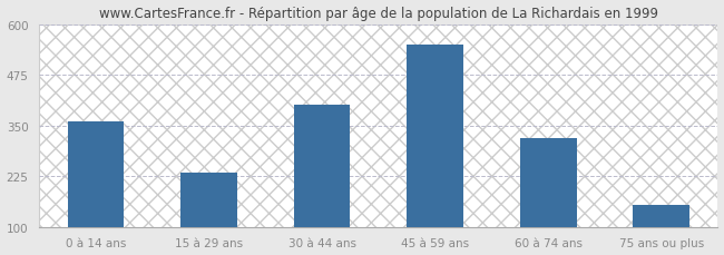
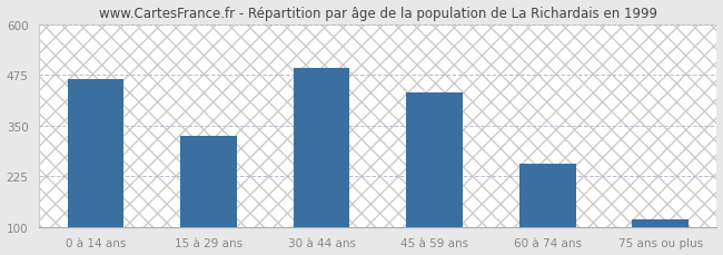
0 à 14 ans: 360 -> 465
15 à 29 ans: 235 -> 325
30 à 44 ans: 400 -> 492
45 à 59 ans: 550 -> 430
60 à 74 ans: 320 -> 255
75 ans ou plus: 155 -> 118
